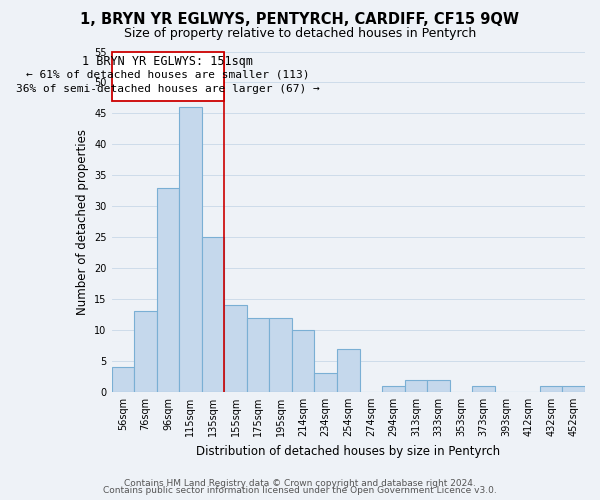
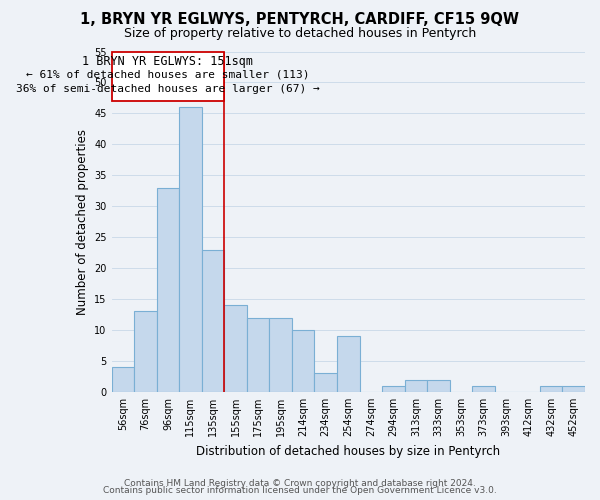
135sqm: 25 -> 23
254sqm: 7 -> 9
